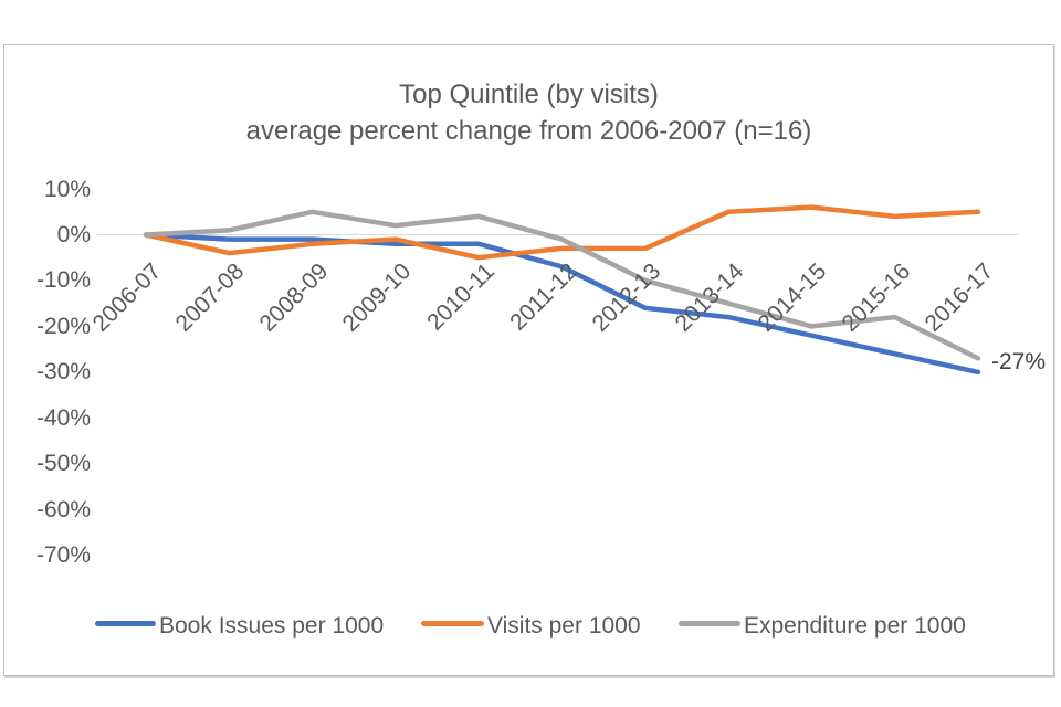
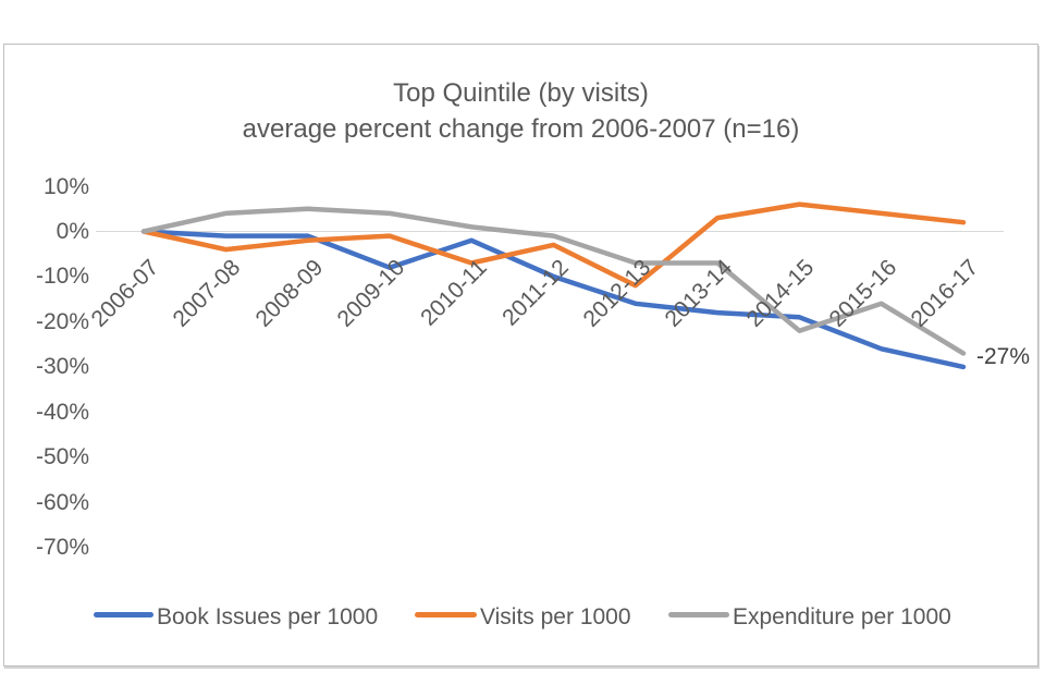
Expenditure per 1000/2007-08: 1% -> 4%
Book Issues per 1000/2009-10: -2% -> -8%
Expenditure per 1000/2009-10: 2% -> 4%
Visits per 1000/2010-11: -5% -> -7%
Expenditure per 1000/2010-11: 4% -> 1%
Book Issues per 1000/2011-12: -7% -> -10%
Visits per 1000/2012-13: -3% -> -12%
Expenditure per 1000/2012-13: -10% -> -7%
Visits per 1000/2013-14: 5% -> 3%
Expenditure per 1000/2013-14: -15% -> -7%
Book Issues per 1000/2014-15: -22% -> -19%
Expenditure per 1000/2014-15: -20% -> -22%
Expenditure per 1000/2015-16: -18% -> -16%
Visits per 1000/2016-17: 5% -> 2%
